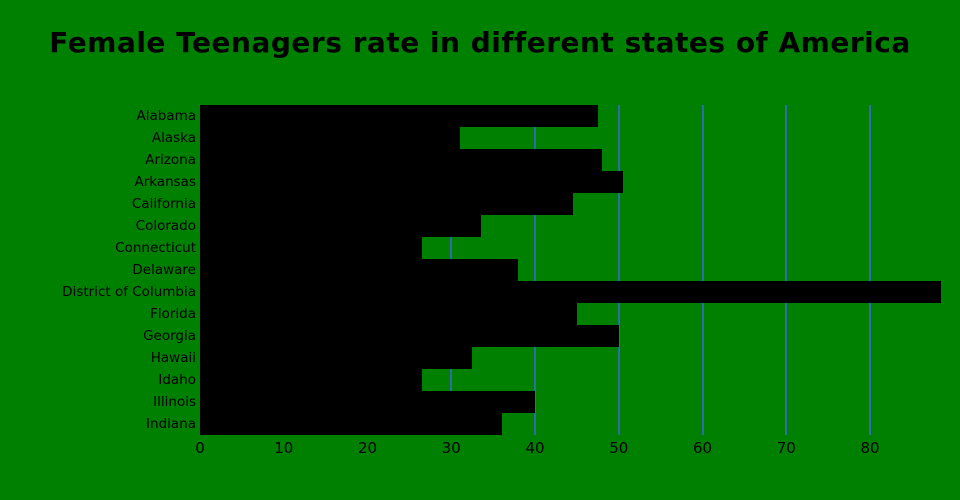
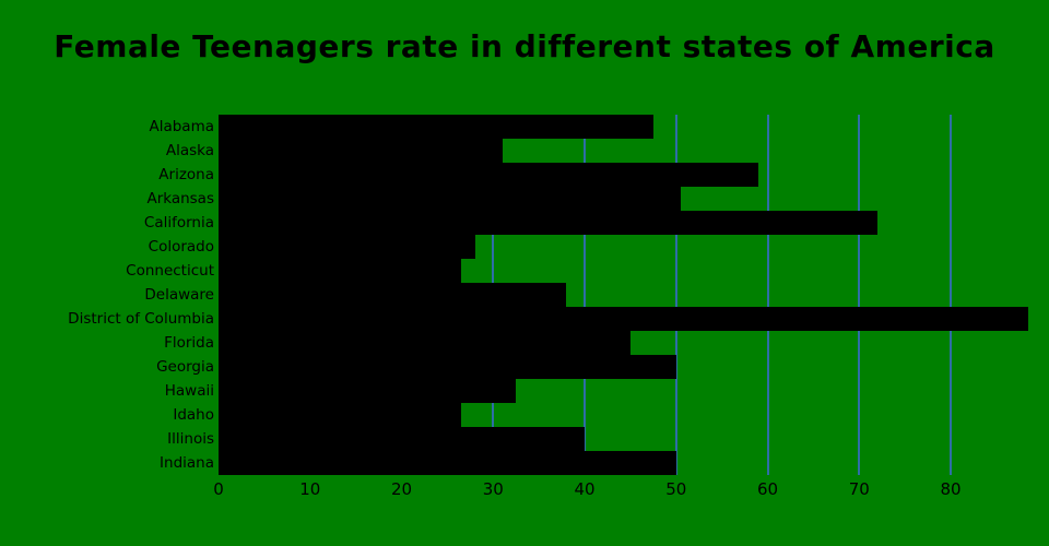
Arizona: 48 -> 59
California: 44 -> 72
Colorado: 34 -> 28
Indiana: 36 -> 50
